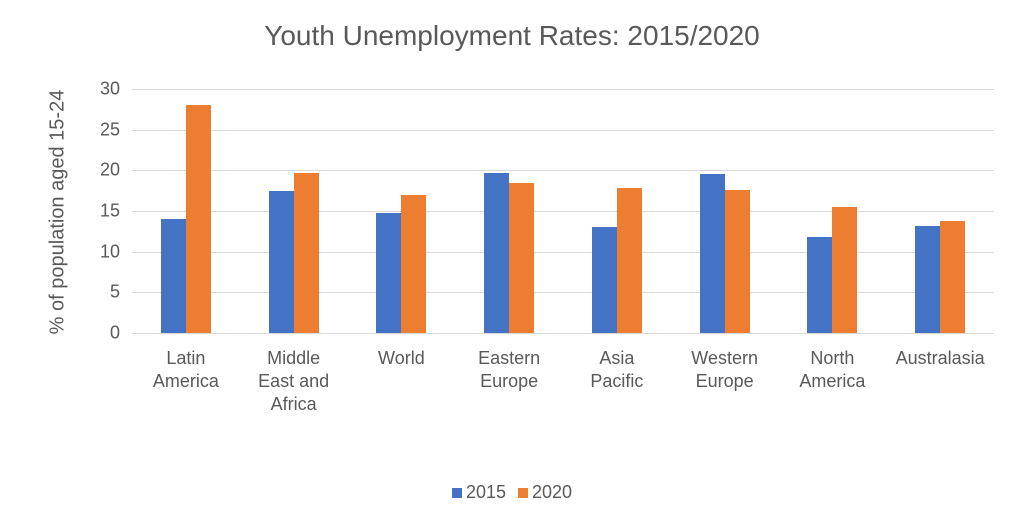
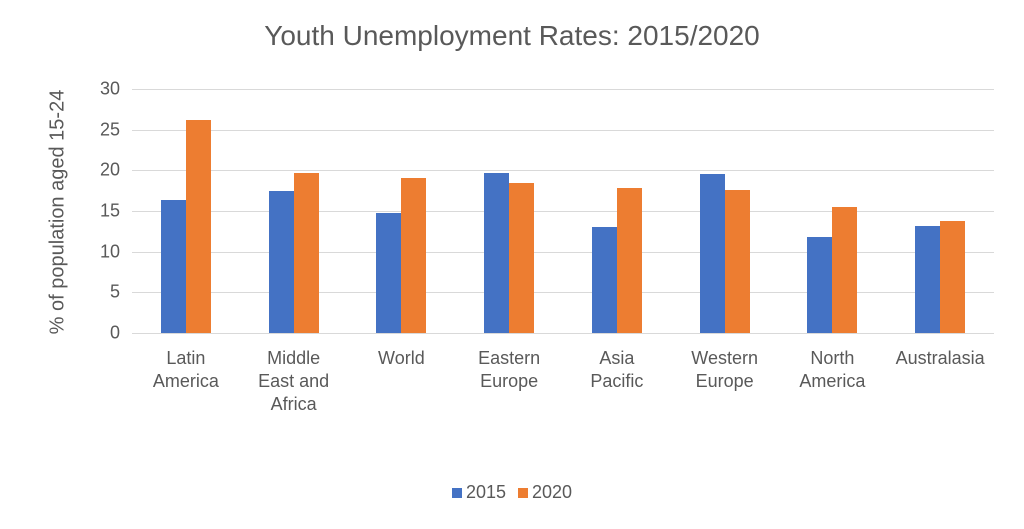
2015/Latin America: 14 -> 16
2020/Latin America: 28 -> 26
2020/World: 17 -> 19
